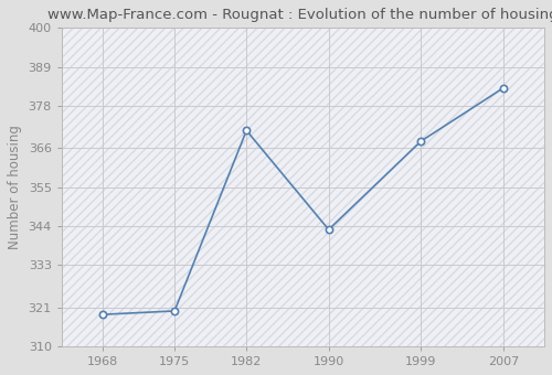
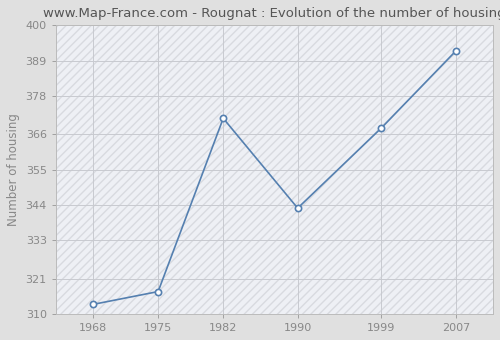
1968: 319 -> 313
1975: 320 -> 317
2007: 383 -> 392
